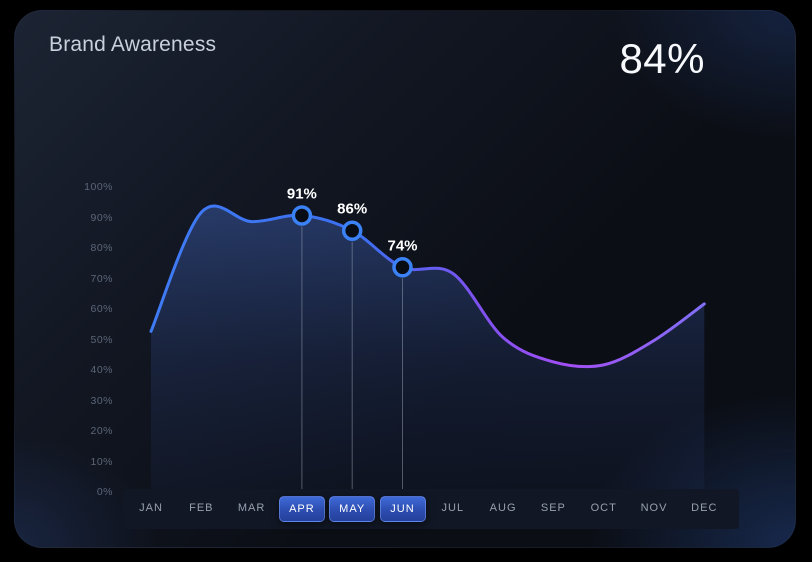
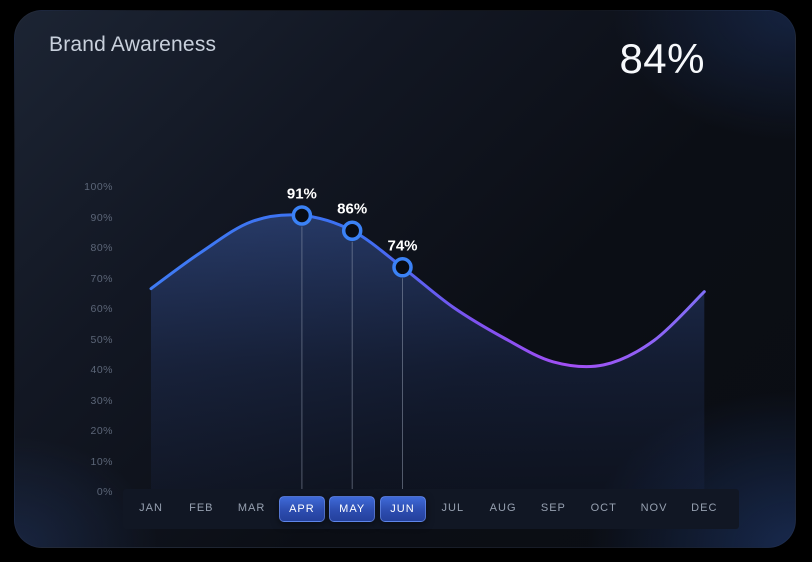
JAN: 53% -> 67%
FEB: 92% -> 79%
JUL: 72% -> 61%
DEC: 62% -> 66%
